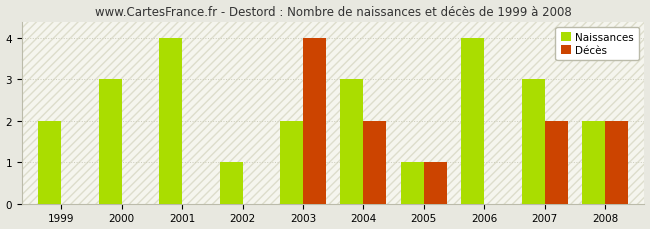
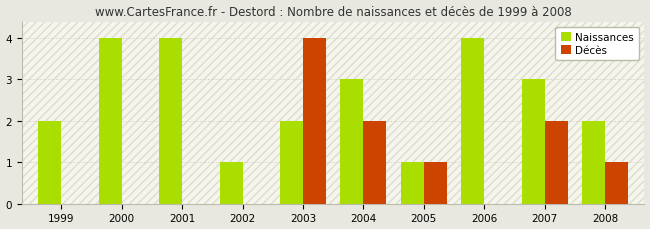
Naissances/2000: 3 -> 4
Décès/2008: 2 -> 1
